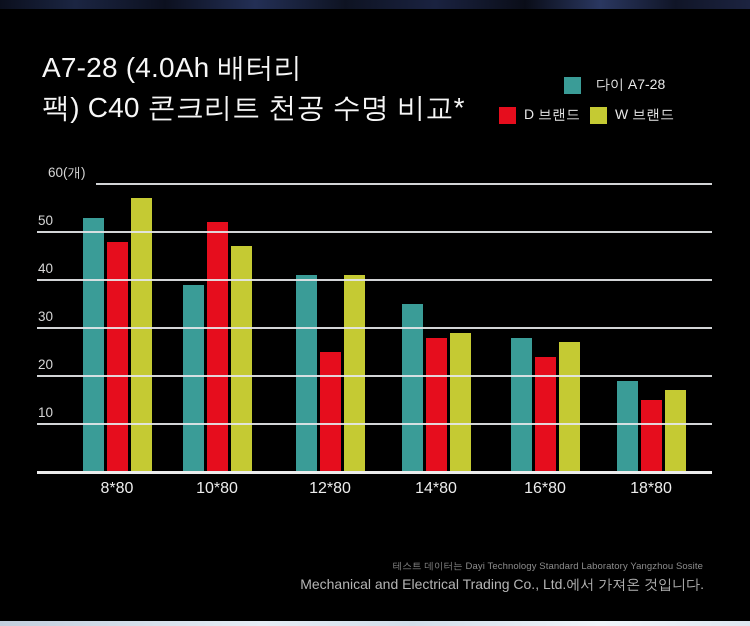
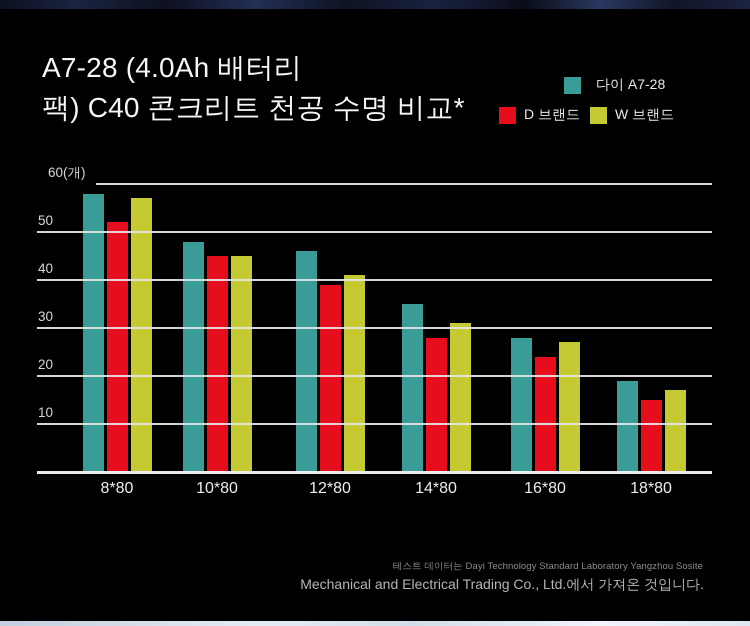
다이 A7-28/8*80: 53 -> 58
D 브랜드/8*80: 48 -> 52
다이 A7-28/10*80: 39 -> 48
D 브랜드/10*80: 52 -> 45
W 브랜드/10*80: 47 -> 45
다이 A7-28/12*80: 41 -> 46
D 브랜드/12*80: 25 -> 39
W 브랜드/14*80: 29 -> 31
